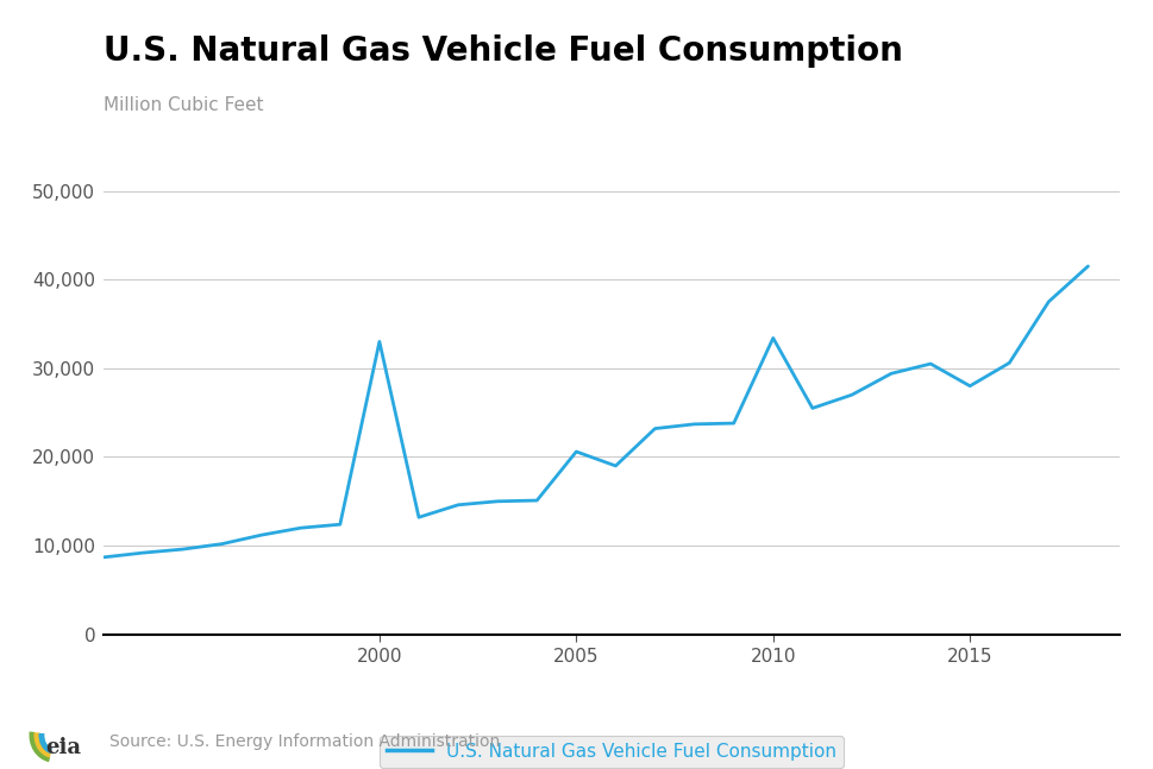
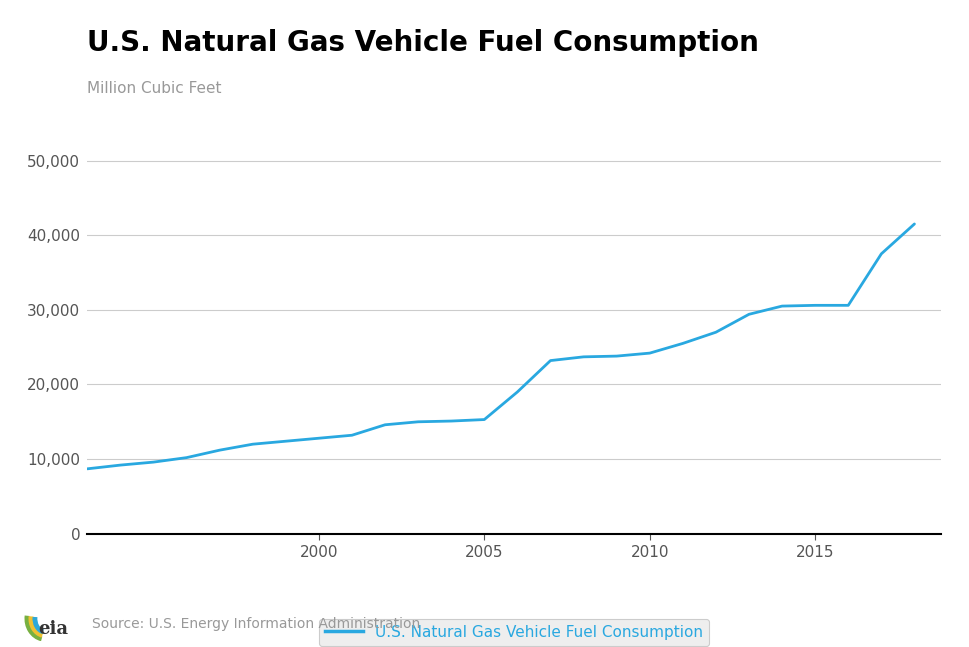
2000: 33,000 -> 12,800
2005: 20,600 -> 15,300
2010: 33,400 -> 24,200
2015: 28,000 -> 30,600
